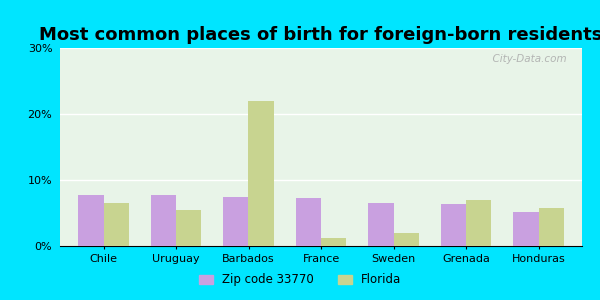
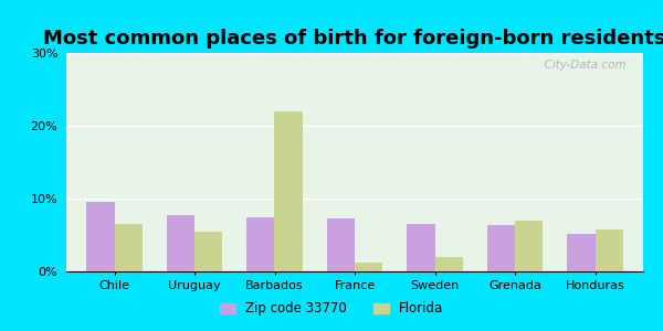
Zip code 33770/Chile: 7.8% -> 9.5%
